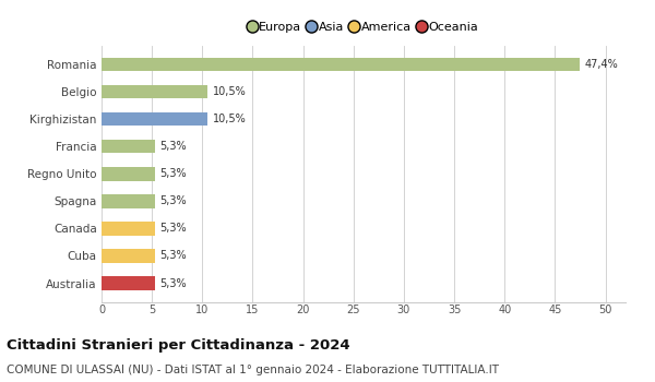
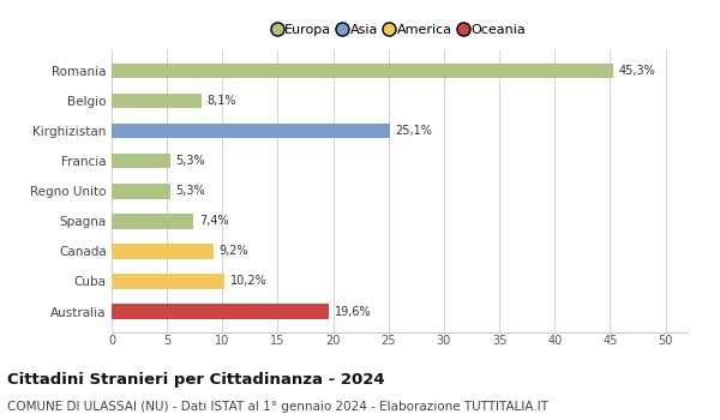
Romania: 47,4% -> 45,3%
Belgio: 10,5% -> 8,1%
Kirghizistan: 10,5% -> 25,1%
Spagna: 5,3% -> 7,4%
Canada: 5,3% -> 9,2%
Cuba: 5,3% -> 10,2%
Australia: 5,3% -> 19,6%
